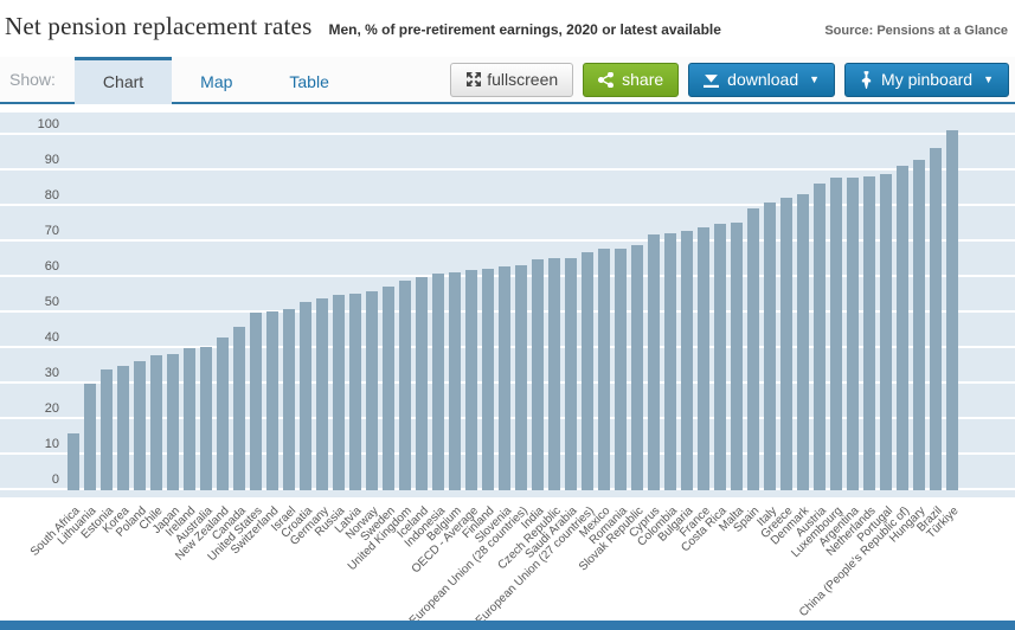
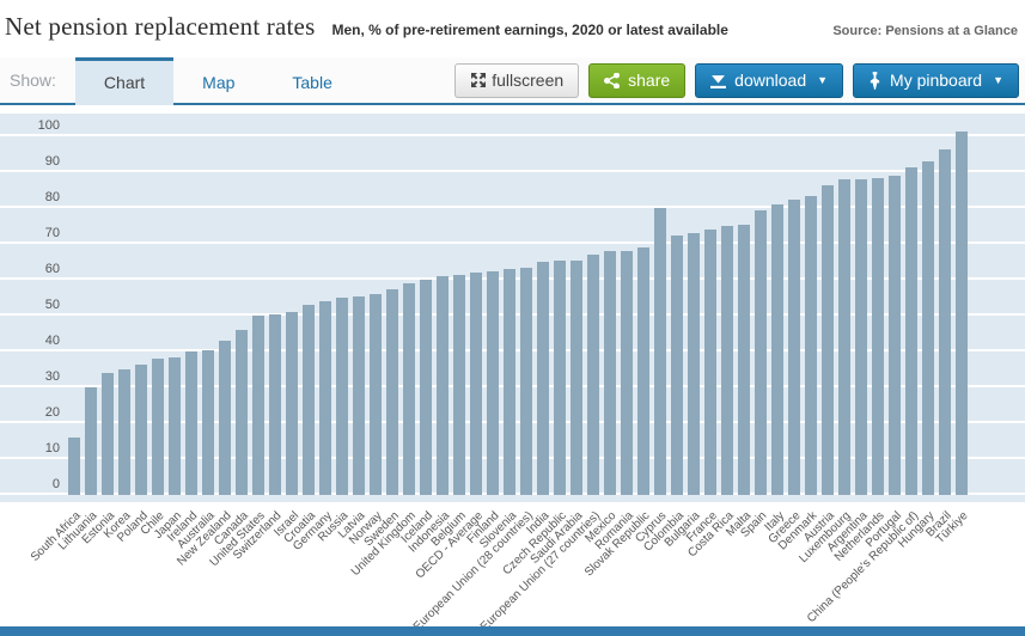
Cyprus: 72 -> 80
